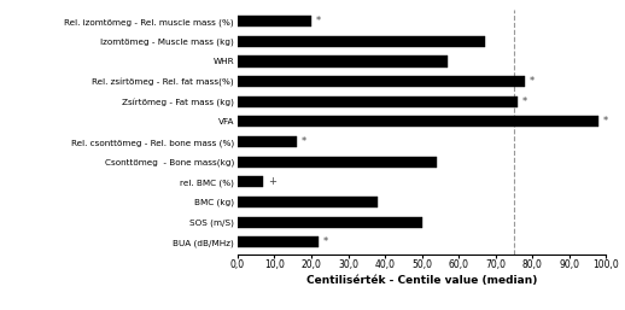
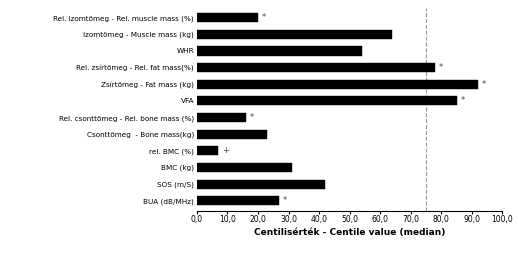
Izomtömeg - Muscle mass (kg): 67 -> 64
WHR: 57 -> 54
Zsírtömeg - Fat mass (kg): 76 -> 92
VFA: 98 -> 85
Csonttömeg - Bone mass(kg): 54 -> 23
BMC (kg): 38 -> 31
SOS (m/S): 50 -> 42
BUA (dB/MHz): 22 -> 27
